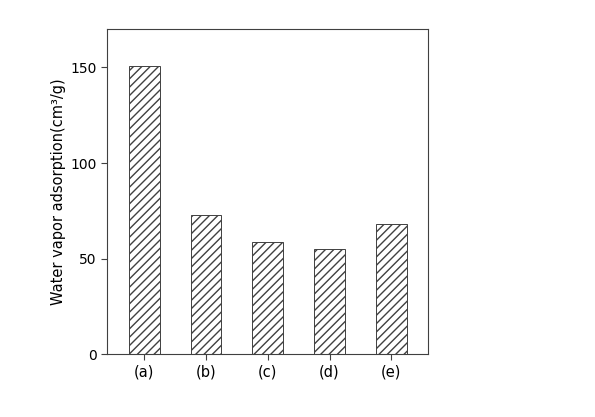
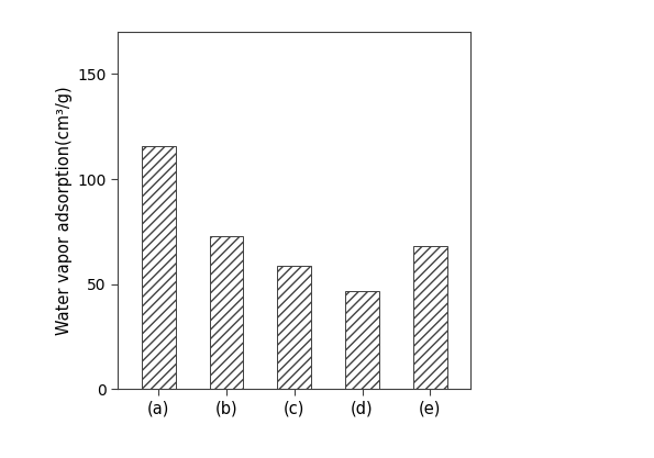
(a): 151 -> 116
(d): 55 -> 47
